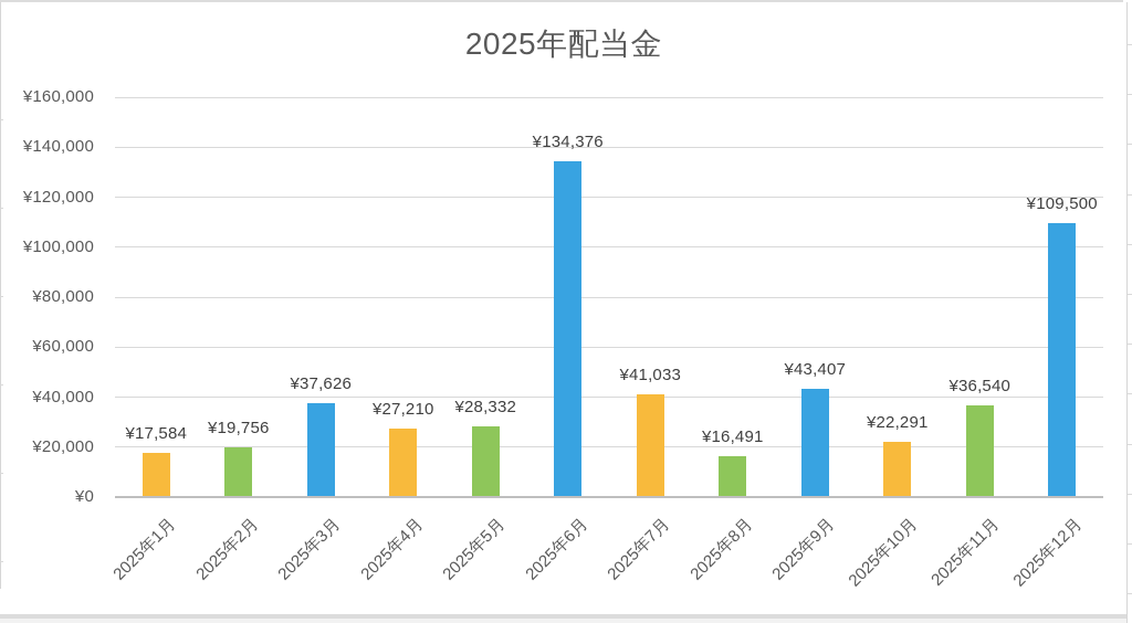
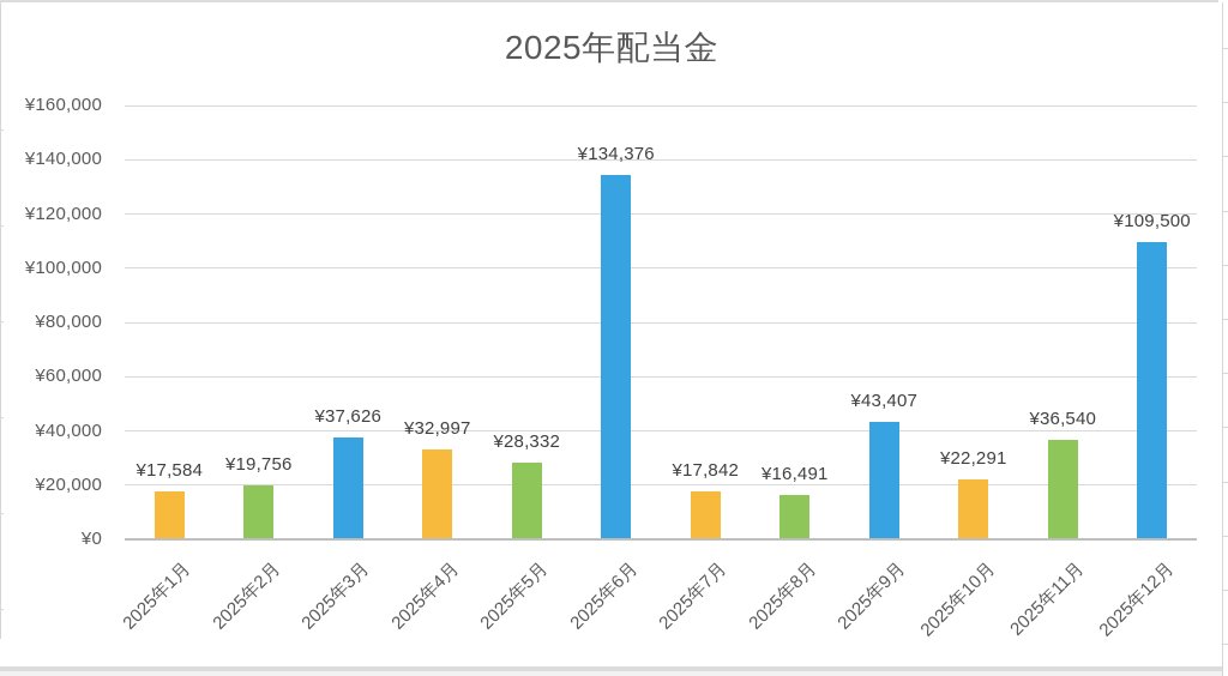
2025年4月: ¥27,210 -> ¥32,997
2025年7月: ¥41,033 -> ¥17,842
